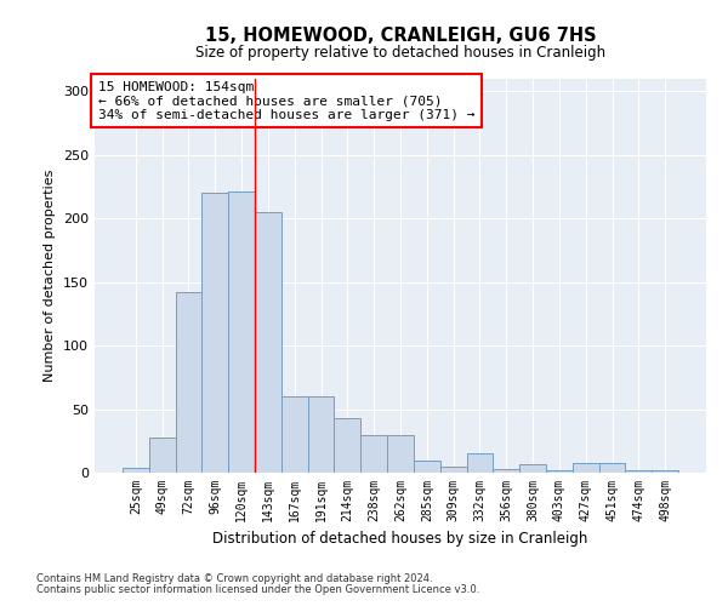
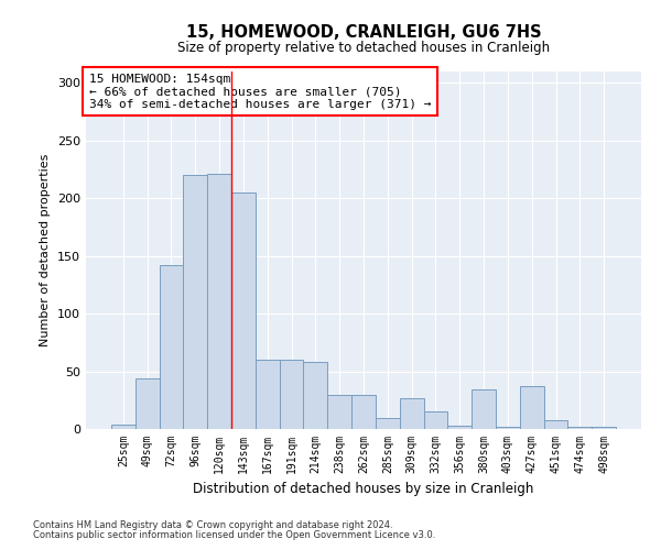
49sqm: 28 -> 44
214sqm: 43 -> 58
309sqm: 5 -> 27
380sqm: 7 -> 34
427sqm: 8 -> 37
